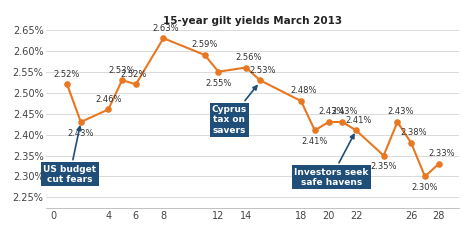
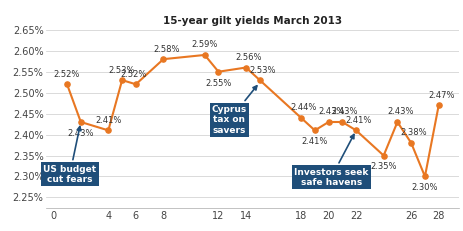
4: 2.46% -> 2.41%
8: 2.63% -> 2.58%
18: 2.48% -> 2.44%
28: 2.33% -> 2.47%
